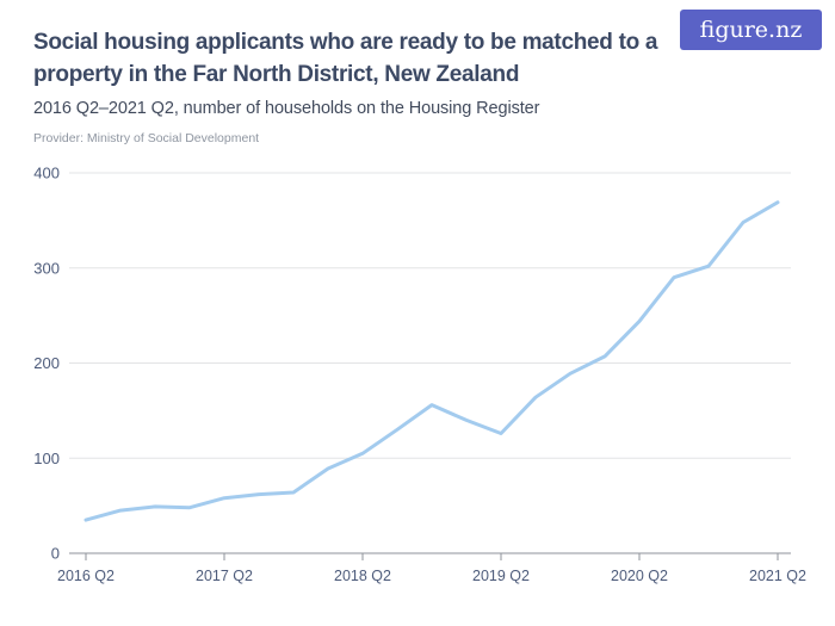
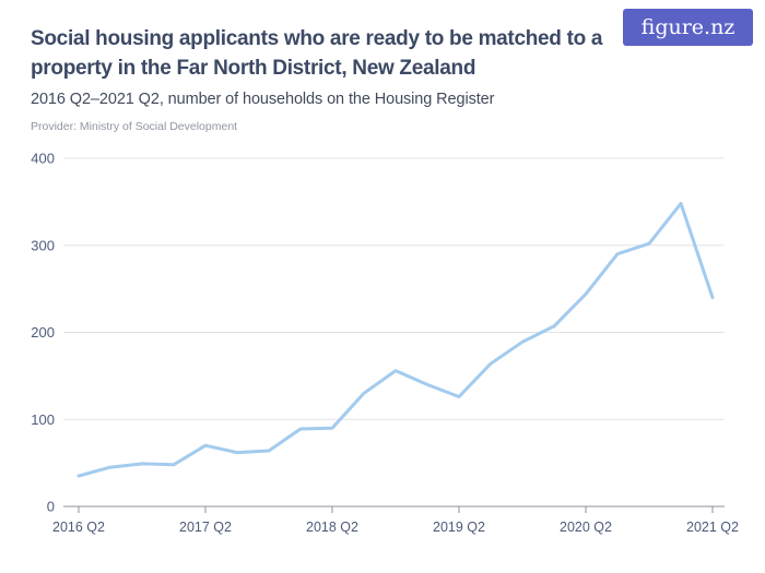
2017 Q2: 60 -> 70
2018 Q2: 100 -> 90
2021 Q2: 370 -> 240
